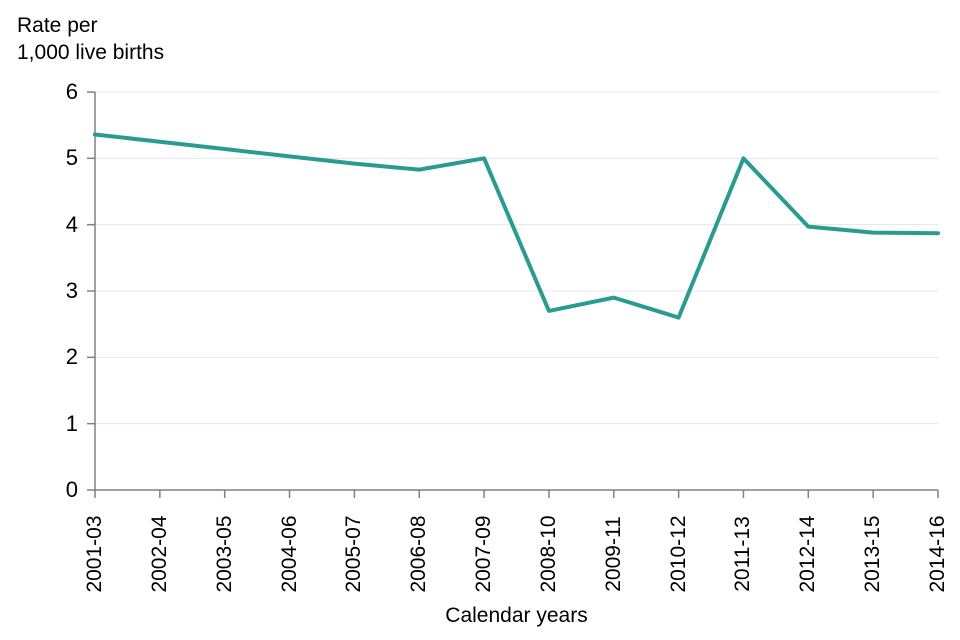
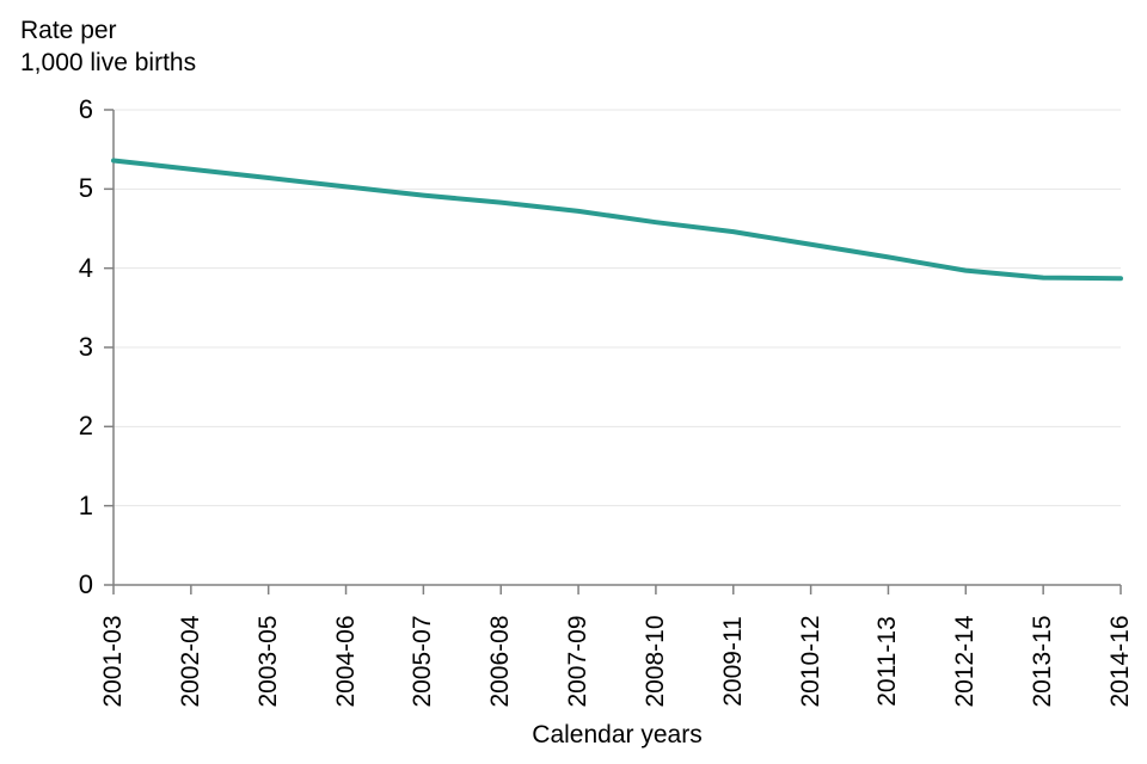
2007-09: 5.0 -> 4.7
2008-10: 2.7 -> 4.6
2009-11: 2.9 -> 4.5
2010-12: 2.6 -> 4.3
2011-13: 5.0 -> 4.1
